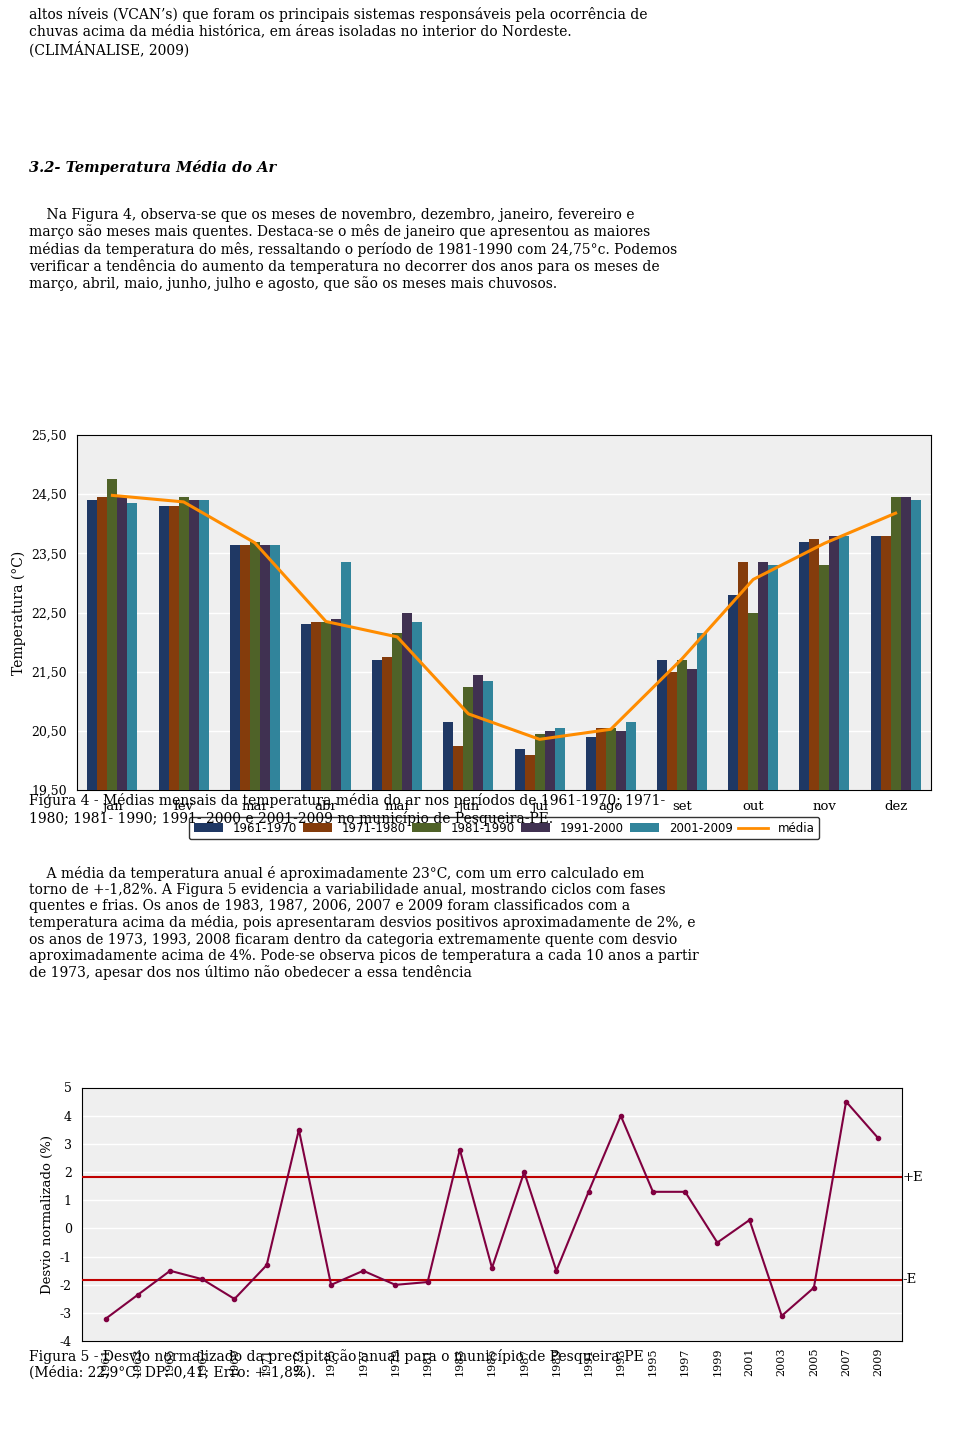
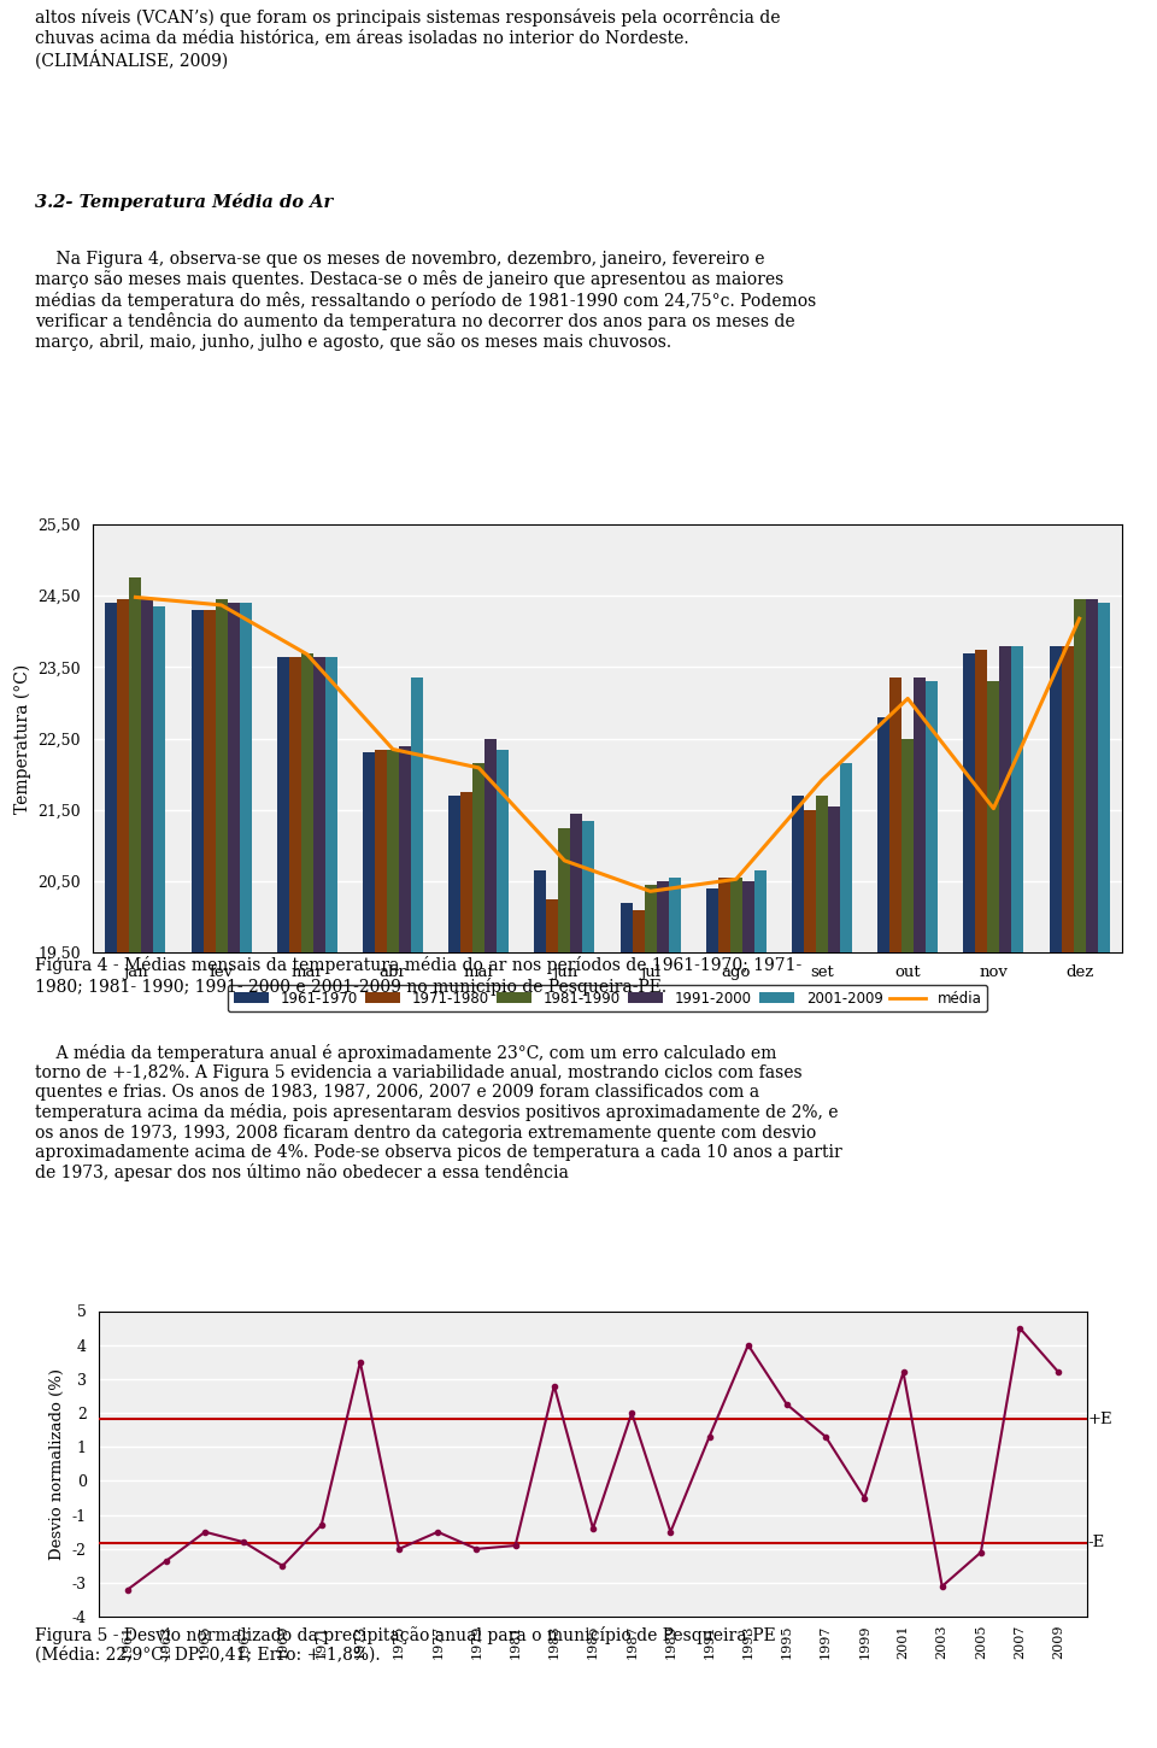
média/set: 21,72 -> 21,92
média/nov: 23,67 -> 21,52
1995: 1.30 -> 2.25
2001: 0.30 -> 3.20
